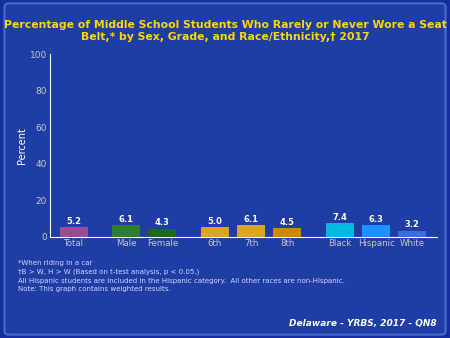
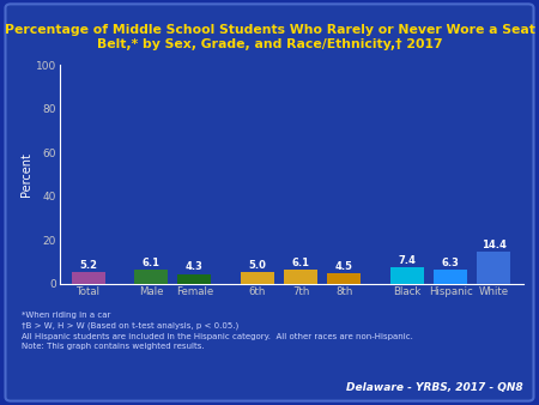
White: 3.2 -> 14.4
